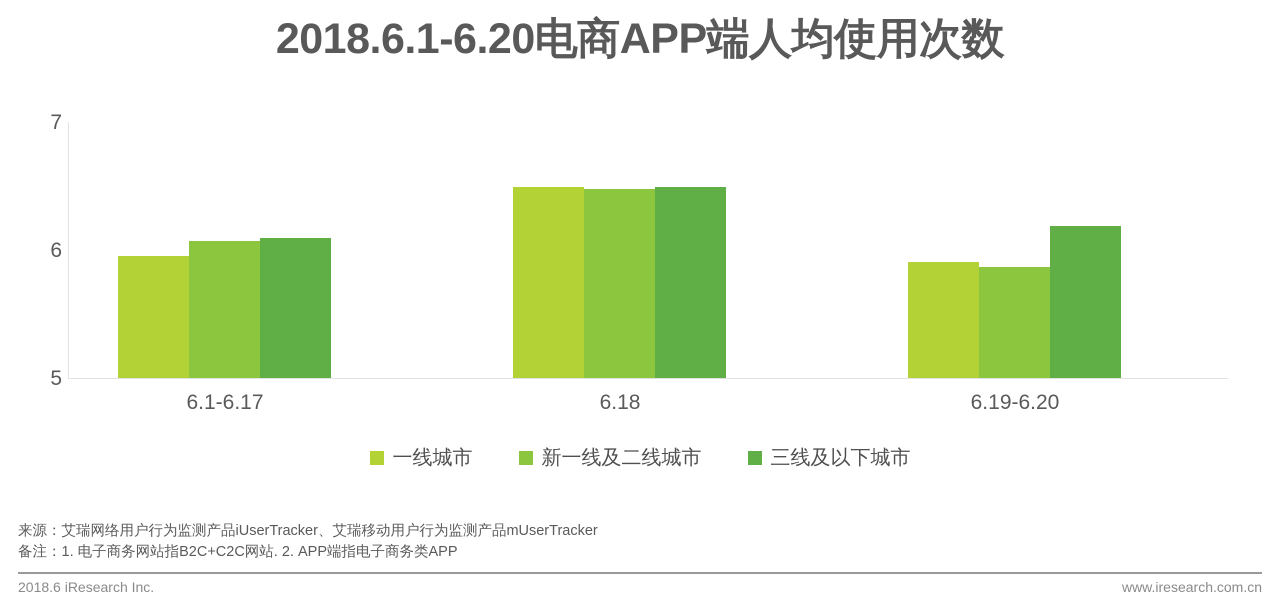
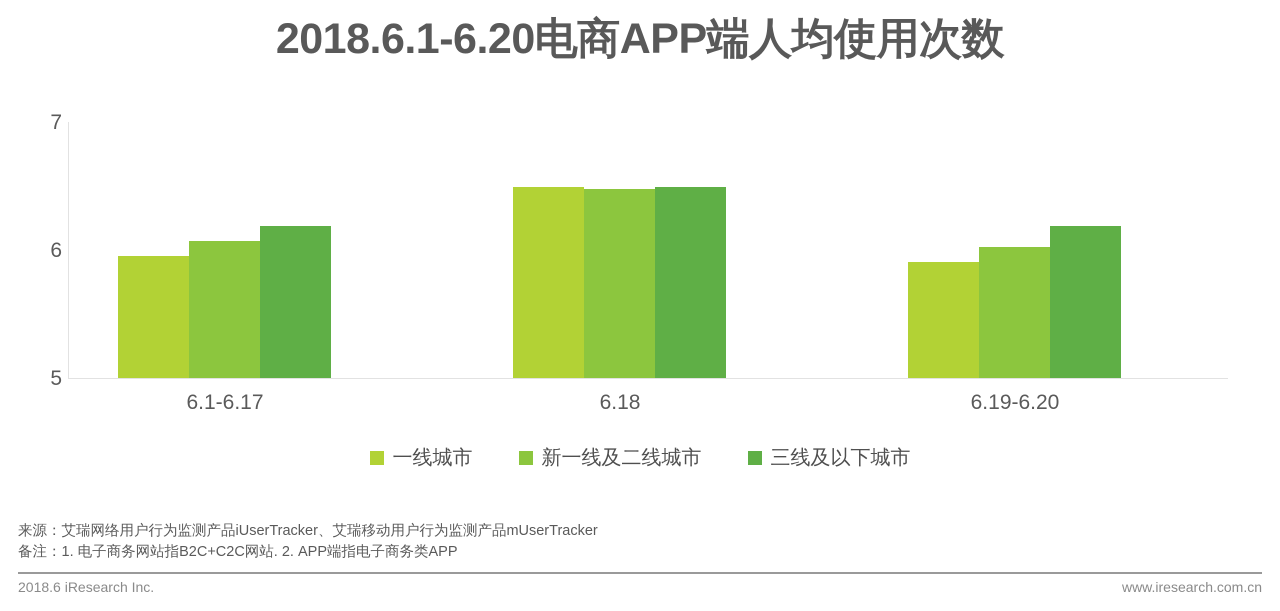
三线及以下城市/6.1-6.17: 6.09 -> 6.19
新一线及二线城市/6.19-6.20: 5.87 -> 6.02
